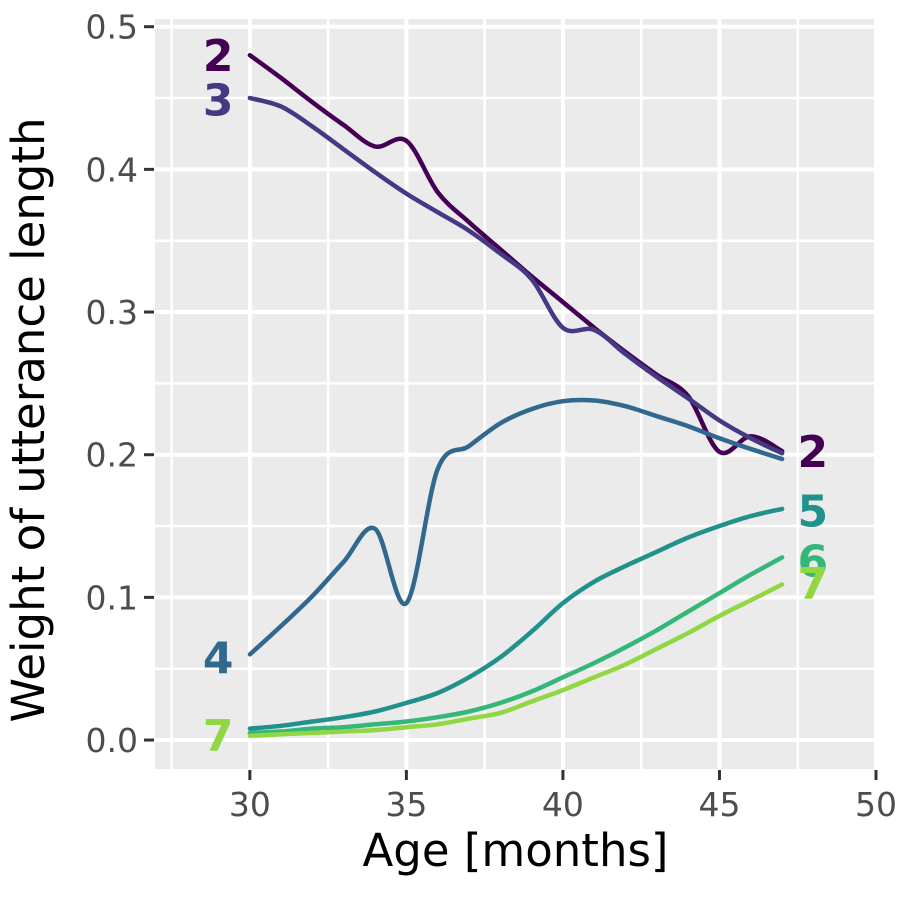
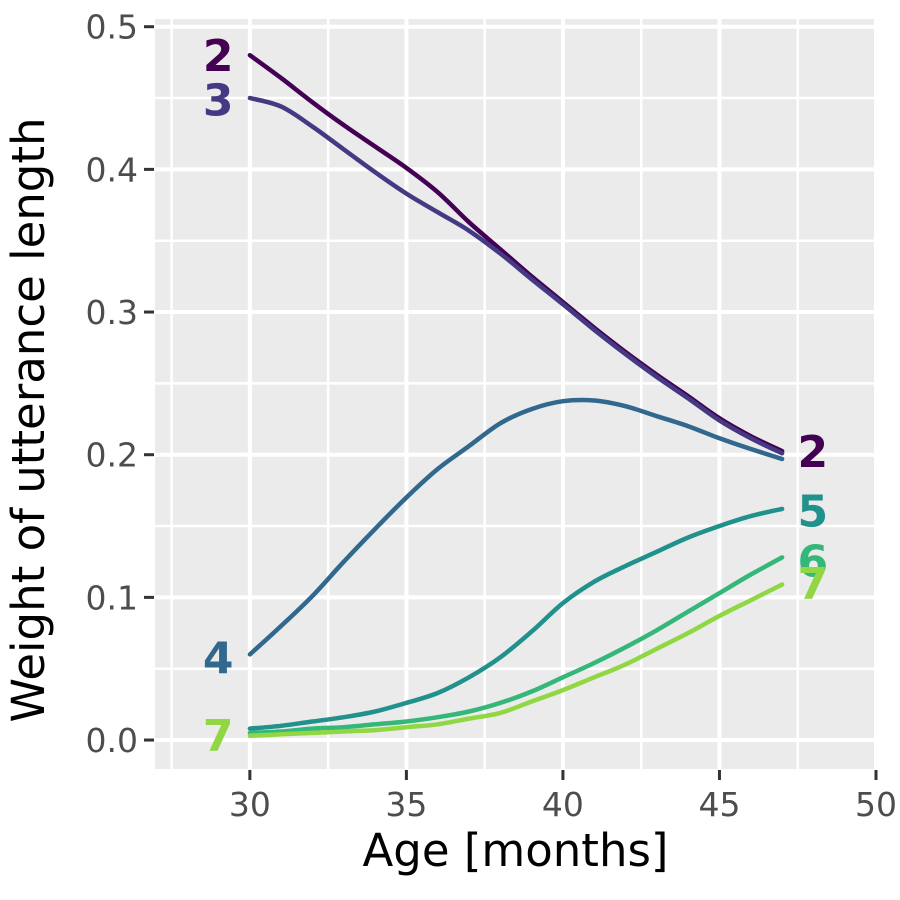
2/35: 0.420 -> 0.401
4/35: 0.096 -> 0.170
3/40: 0.289 -> 0.305
2/45: 0.202 -> 0.226
